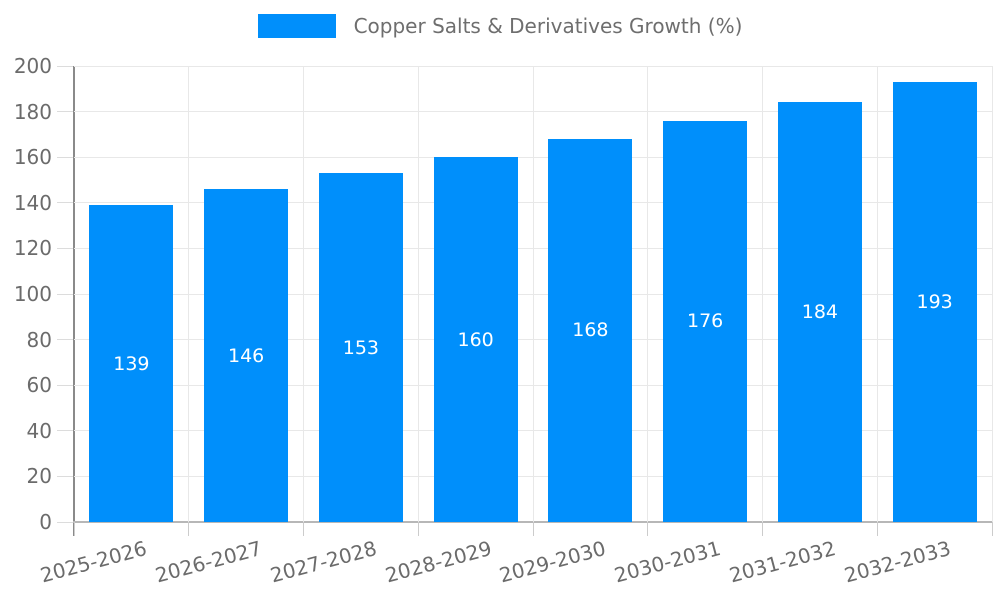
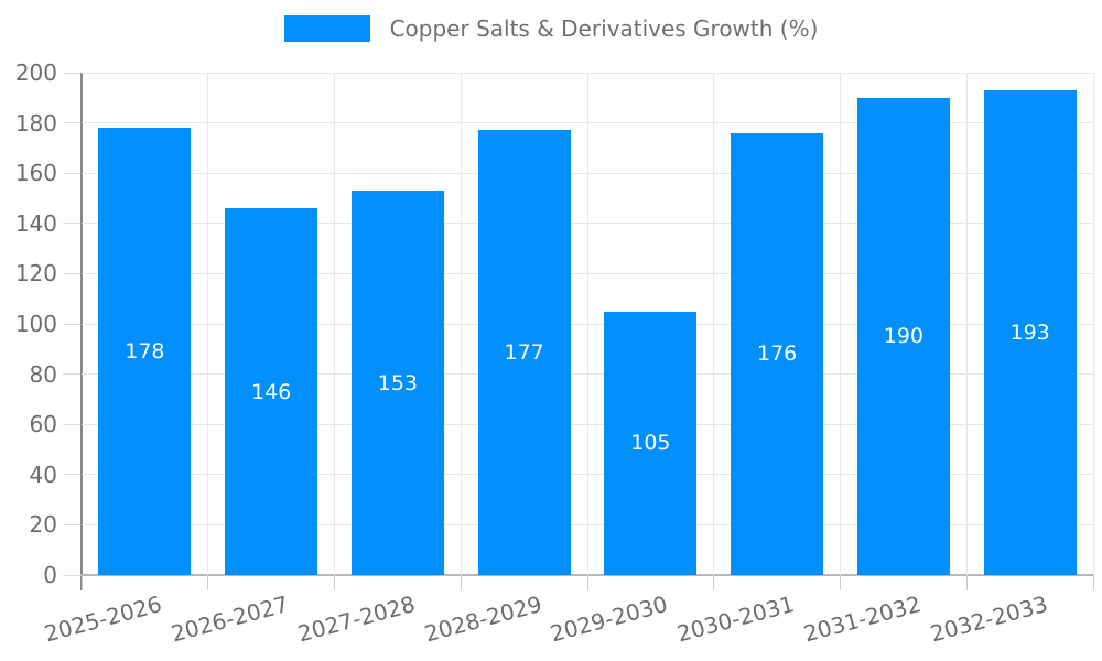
2025-2026: 139 -> 178
2028-2029: 160 -> 177
2029-2030: 168 -> 105
2031-2032: 184 -> 190
